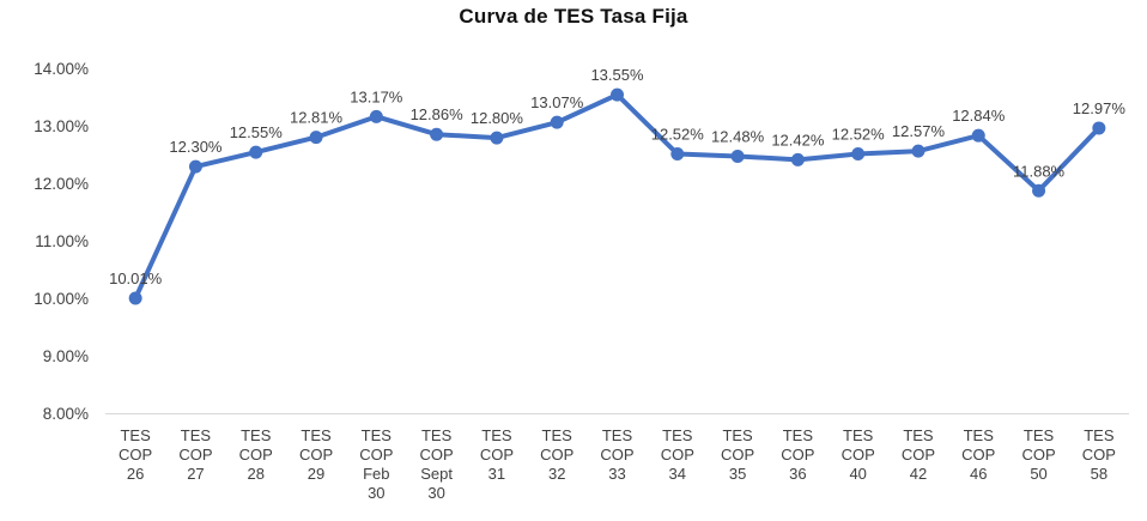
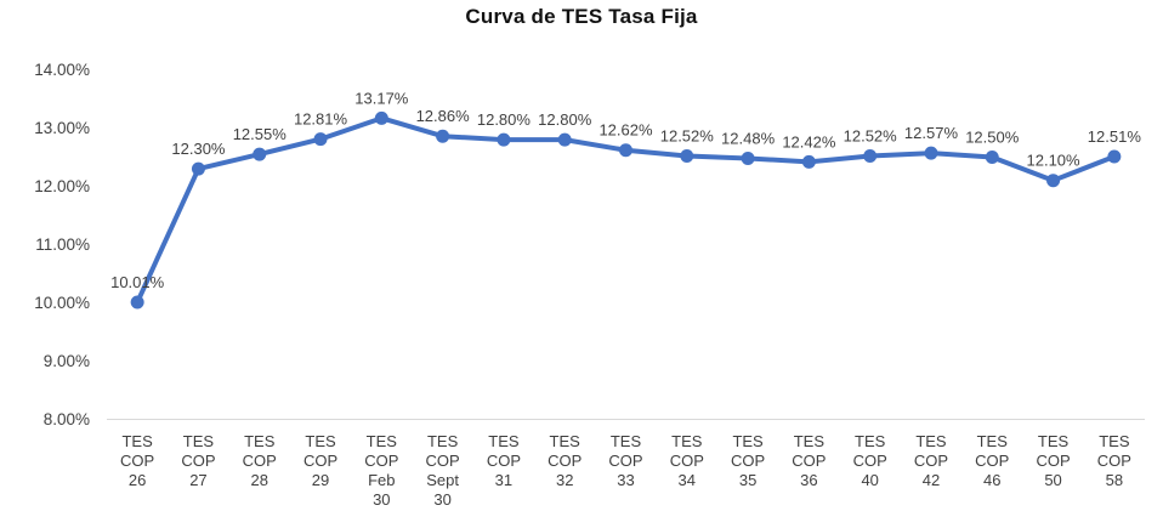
TES COP 32: 13.07% -> 12.80%
TES COP 33: 13.55% -> 12.62%
TES COP 46: 12.84% -> 12.50%
TES COP 50: 11.88% -> 12.10%
TES COP 58: 12.97% -> 12.51%
